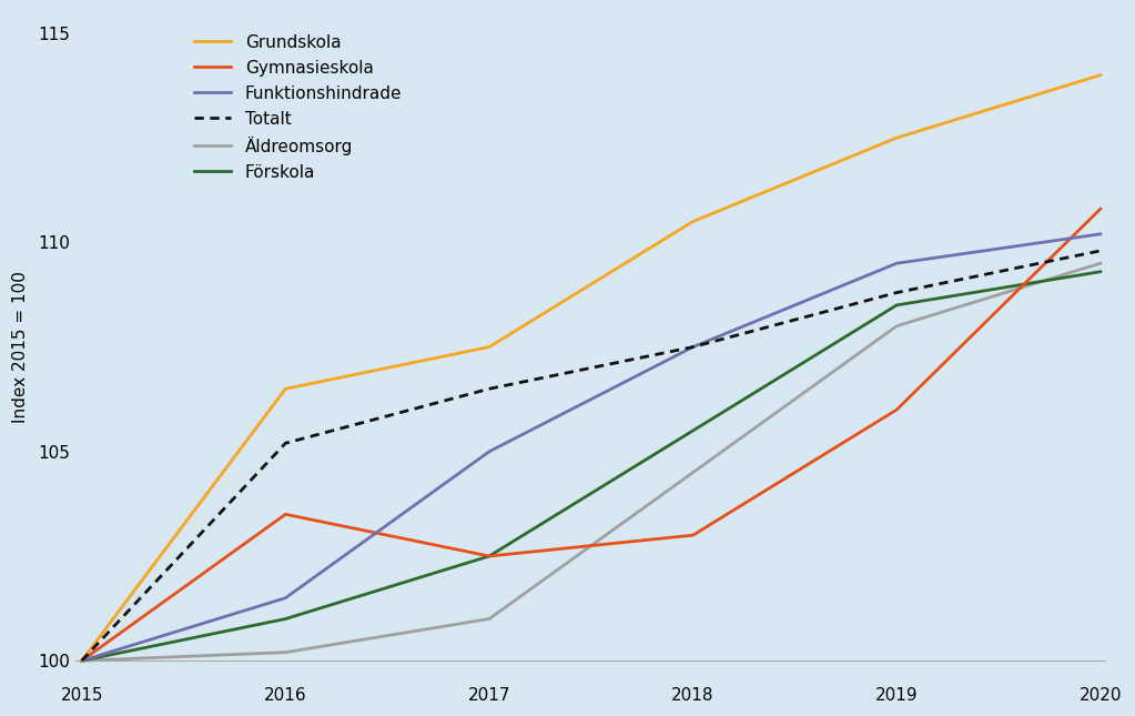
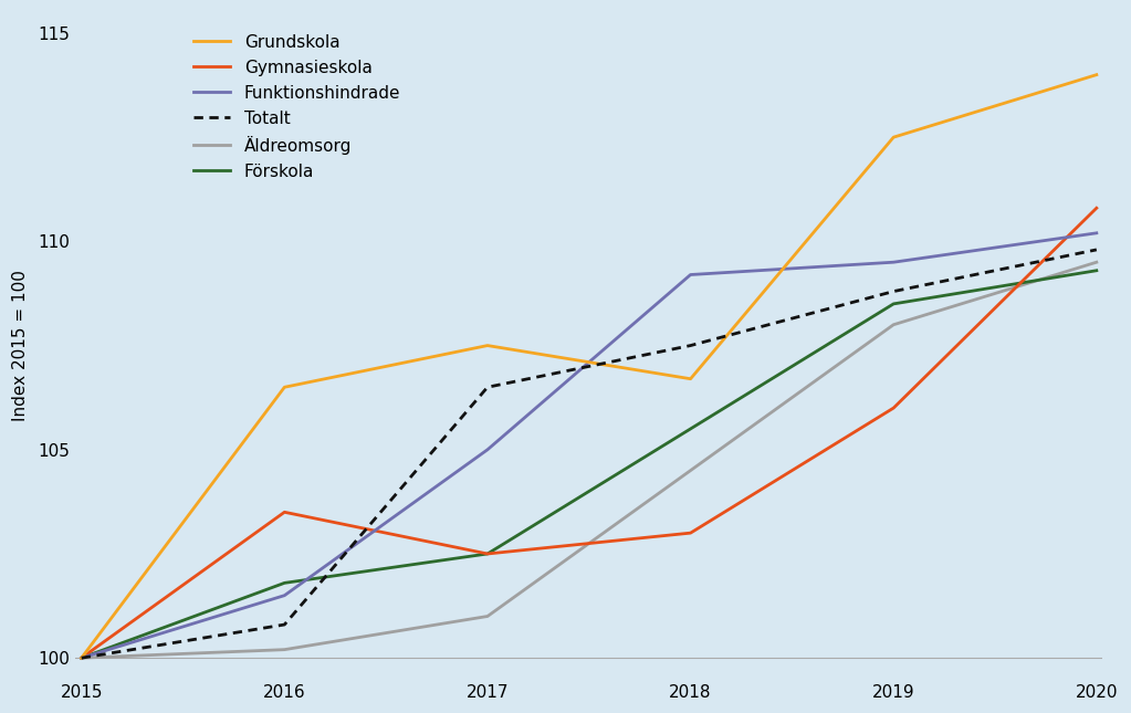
Totalt/2016: 105.2 -> 100.8
Förskola/2016: 101.0 -> 101.8
Grundskola/2018: 110.5 -> 106.7
Funktionshindrade/2018: 107.5 -> 109.2
